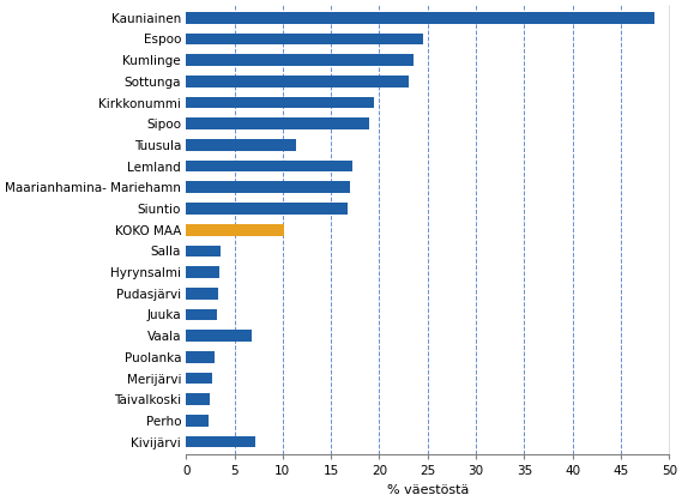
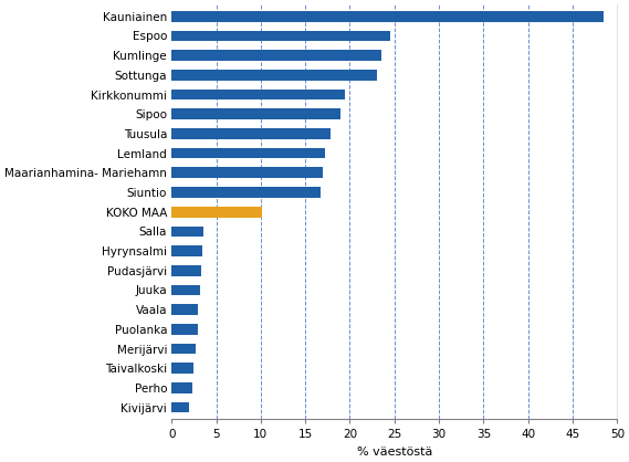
Tuusula: 11.4 -> 17.8
Vaala: 6.8 -> 3.0
Kivijärvi: 7.2 -> 2.0
